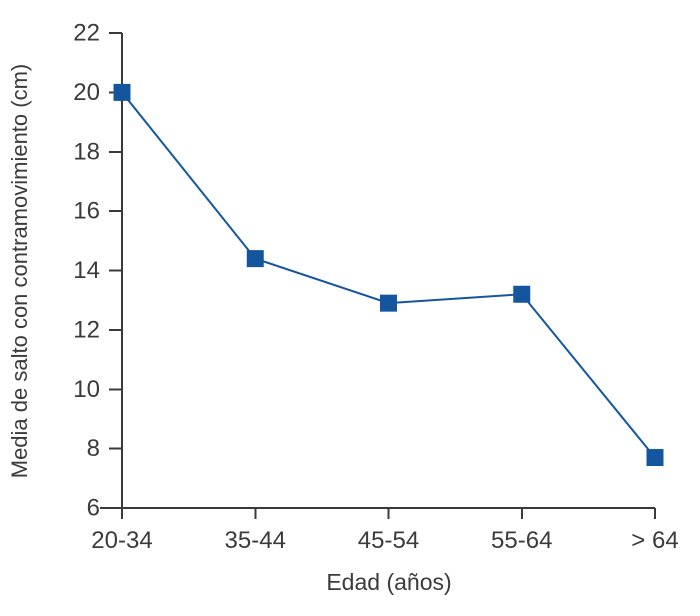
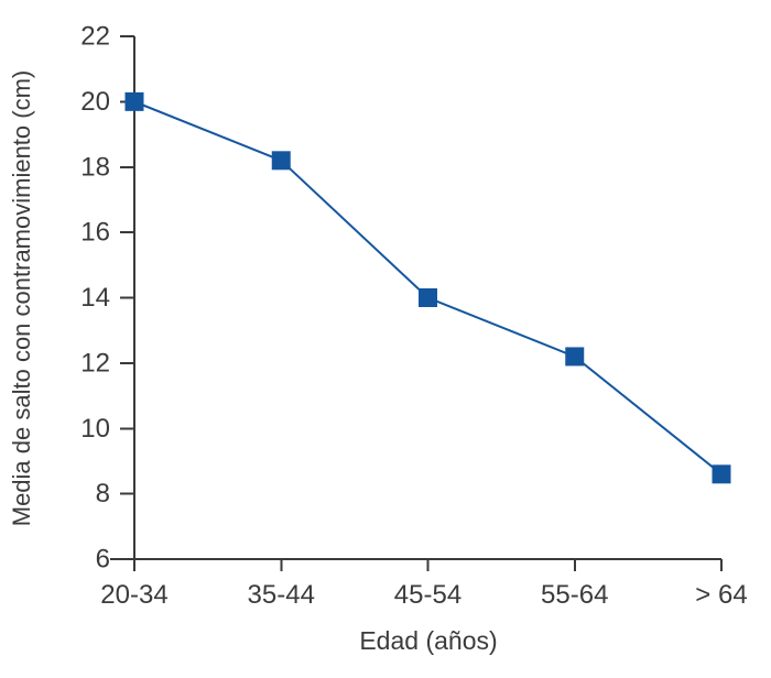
35-44: 14.4 -> 18.2
45-54: 12.9 -> 14.0
55-64: 13.2 -> 12.2
> 64: 7.7 -> 8.6
